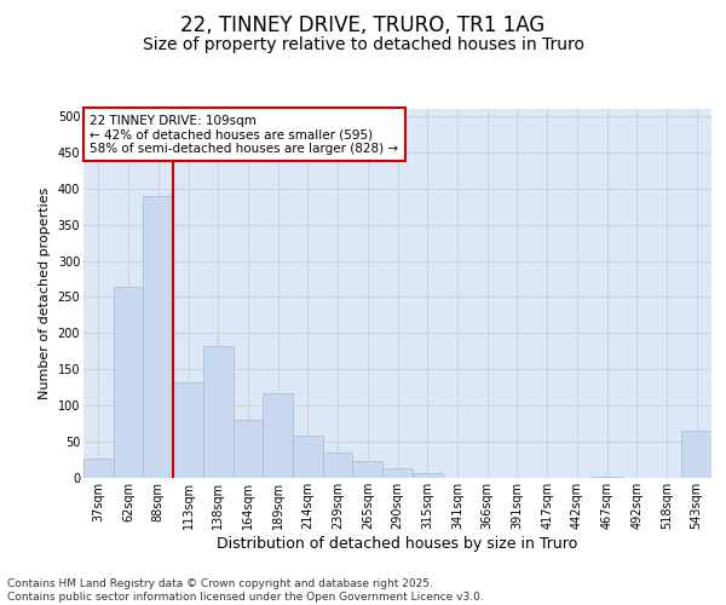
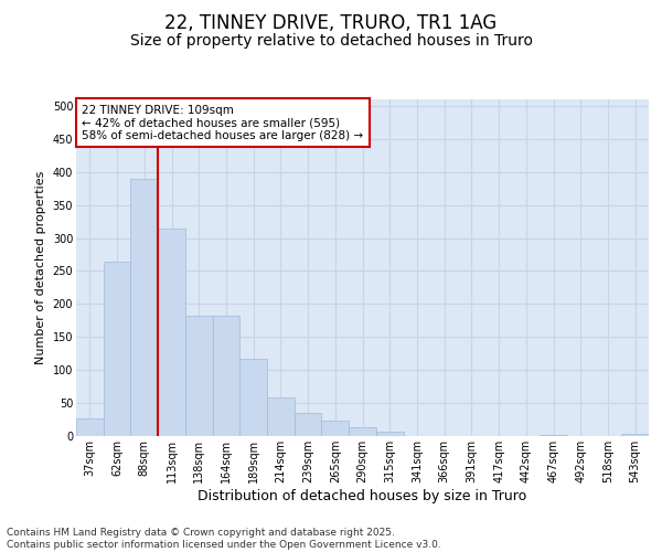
113sqm: 132 -> 315
164sqm: 80 -> 183
543sqm: 66 -> 3
